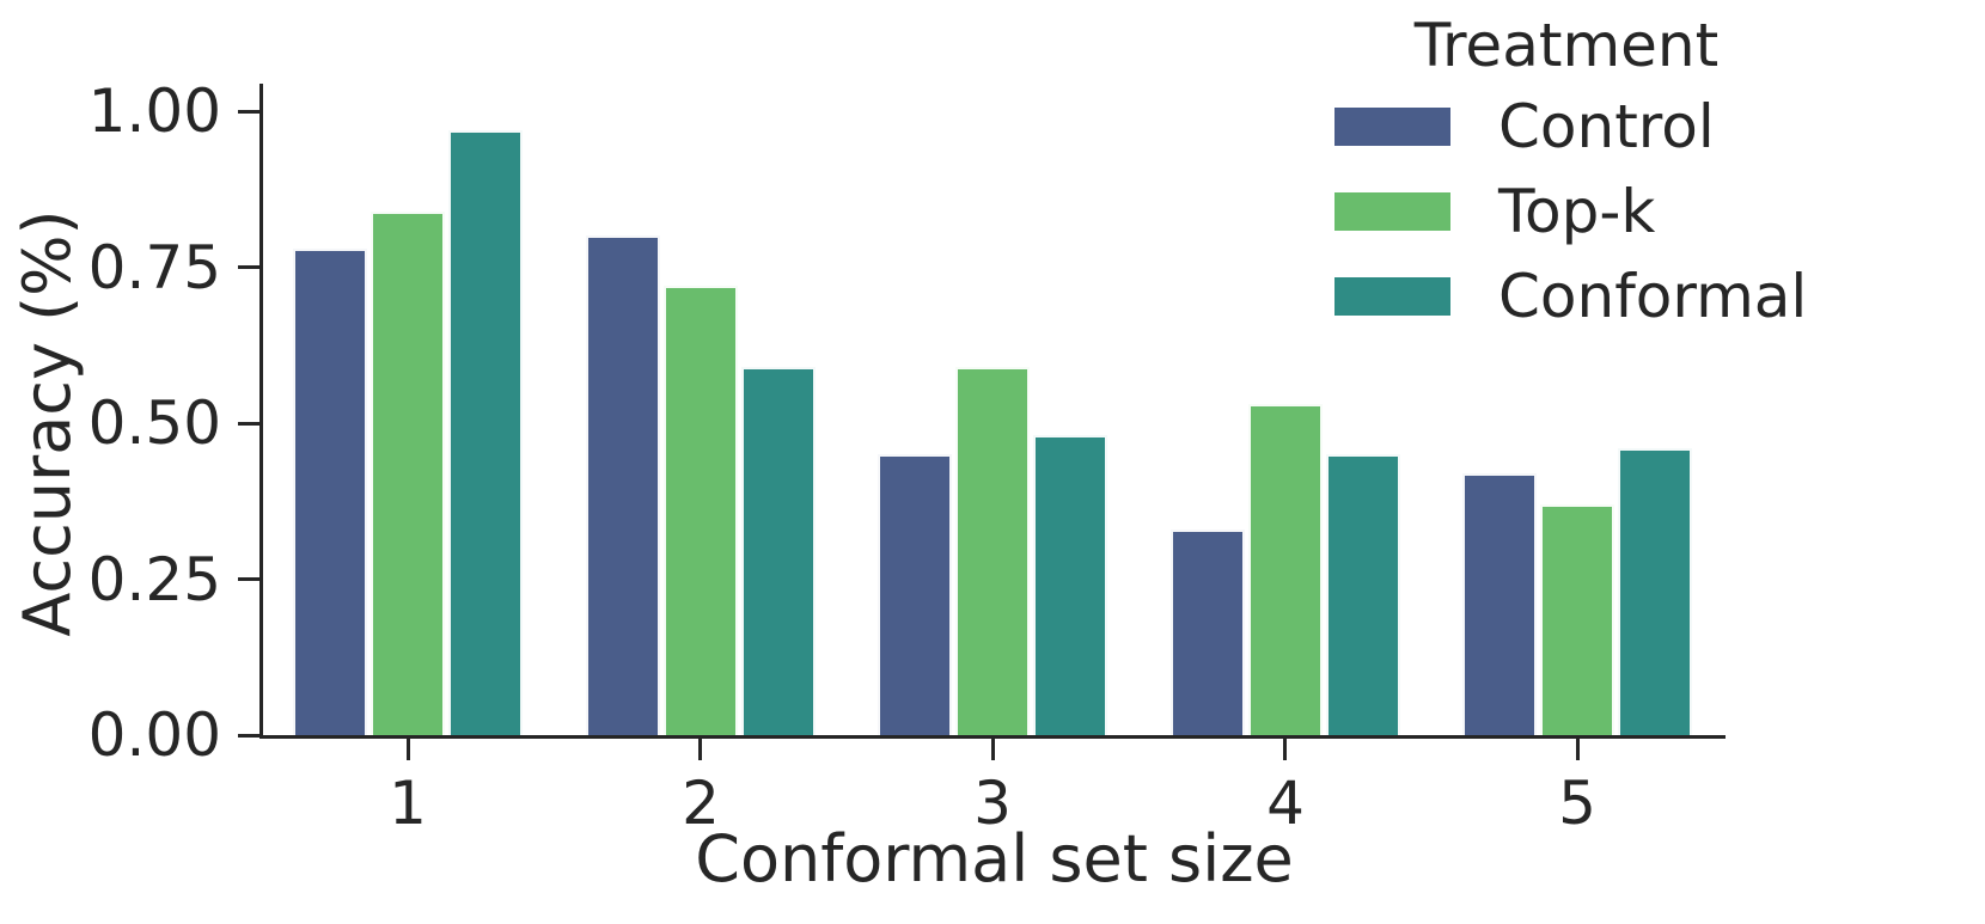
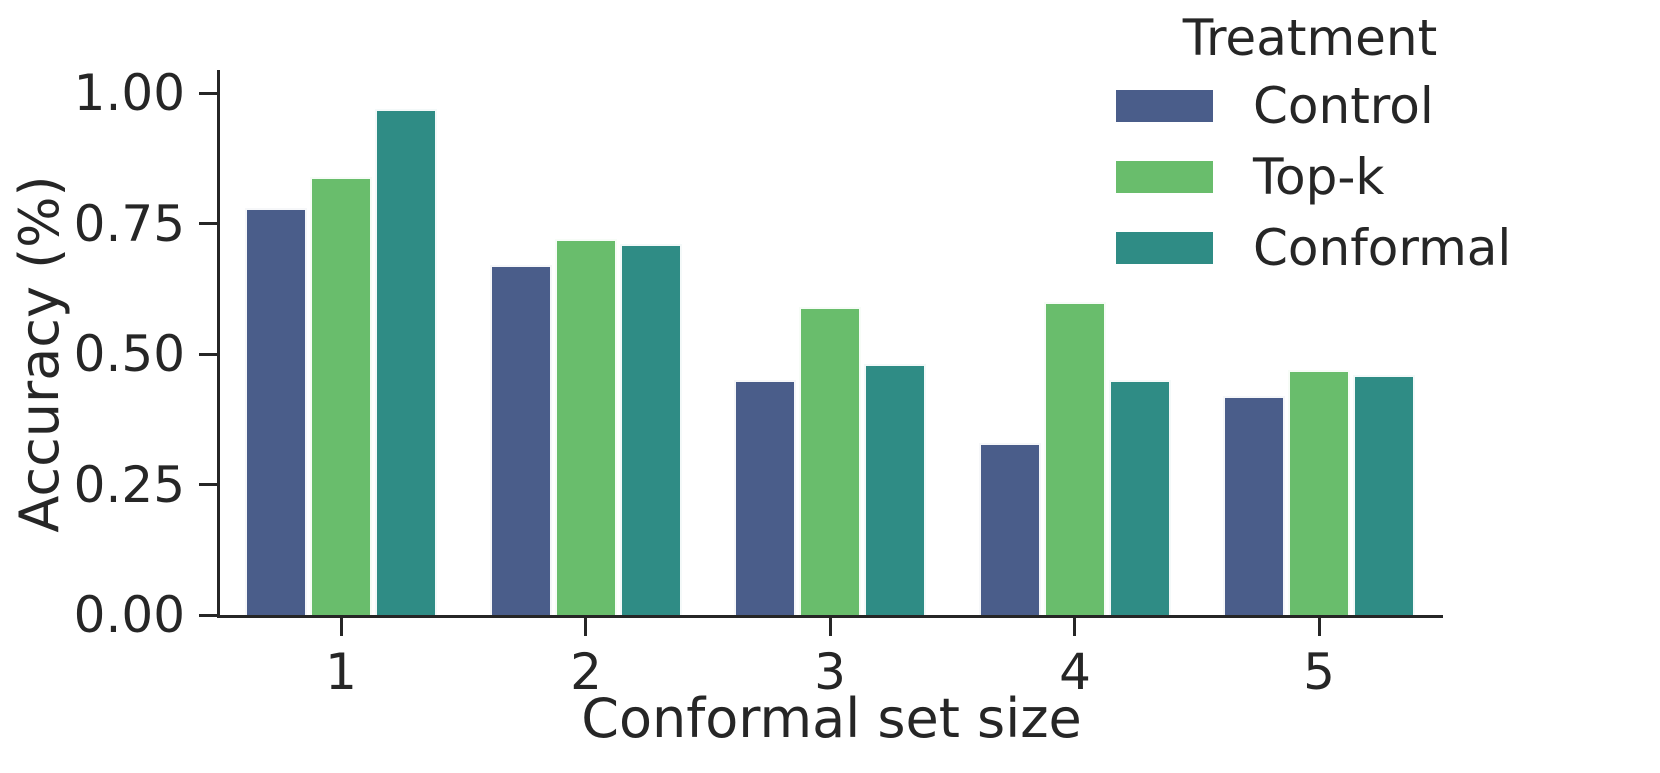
Control/2: 0.80 -> 0.67
Conformal/2: 0.59 -> 0.71
Top-k/4: 0.53 -> 0.60
Top-k/5: 0.37 -> 0.47
